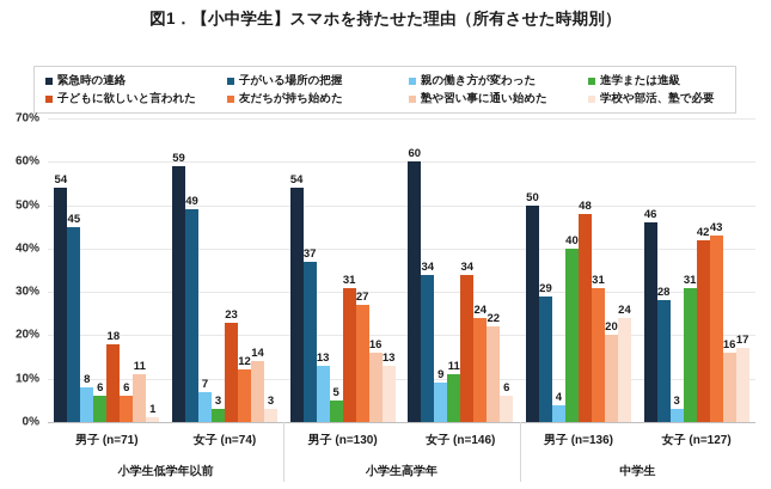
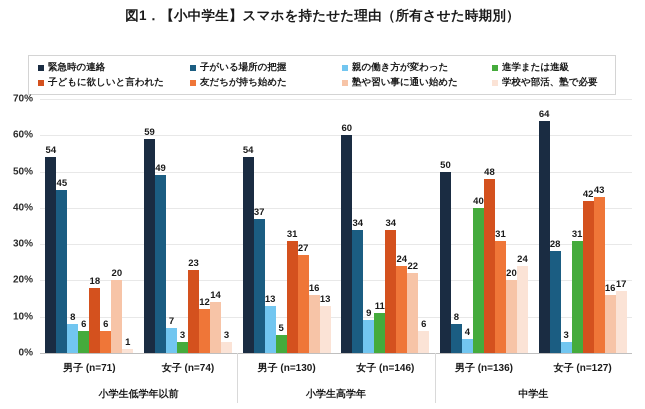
塾や習い事に通い始めた/男子 (n=71): 11 -> 20
子がいる場所の把握/男子 (n=136): 29 -> 8
緊急時の連絡/女子 (n=127): 46 -> 64
